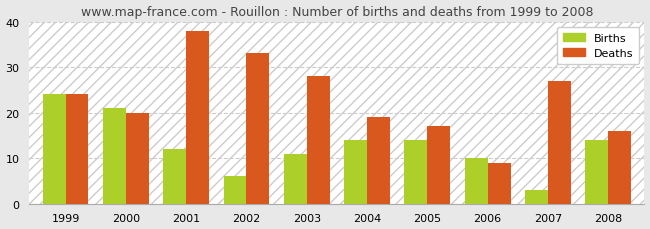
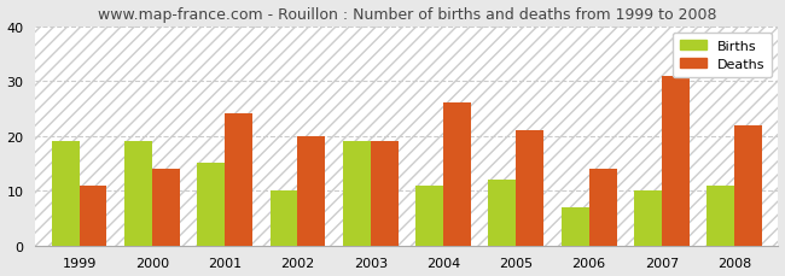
Births/1999: 24 -> 19
Deaths/1999: 24 -> 11
Births/2000: 21 -> 19
Deaths/2000: 20 -> 14
Births/2001: 12 -> 15
Deaths/2001: 38 -> 24
Births/2002: 6 -> 10
Deaths/2002: 33 -> 20
Births/2003: 11 -> 19
Deaths/2003: 28 -> 19
Births/2004: 14 -> 11
Deaths/2004: 19 -> 26
Births/2005: 14 -> 12
Deaths/2005: 17 -> 21
Births/2006: 10 -> 7
Deaths/2006: 9 -> 14
Births/2007: 3 -> 10
Deaths/2007: 27 -> 31
Births/2008: 14 -> 11
Deaths/2008: 16 -> 22
